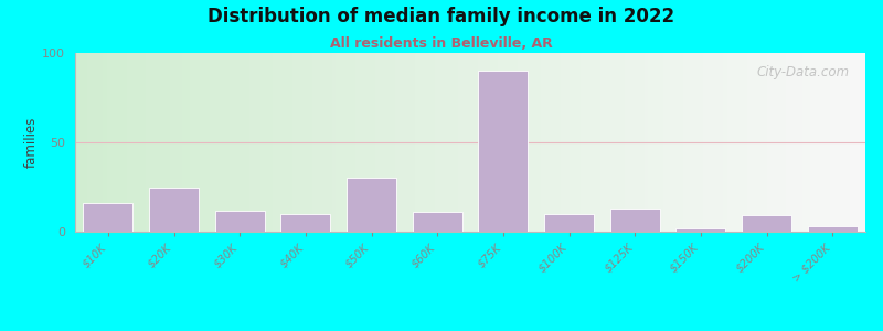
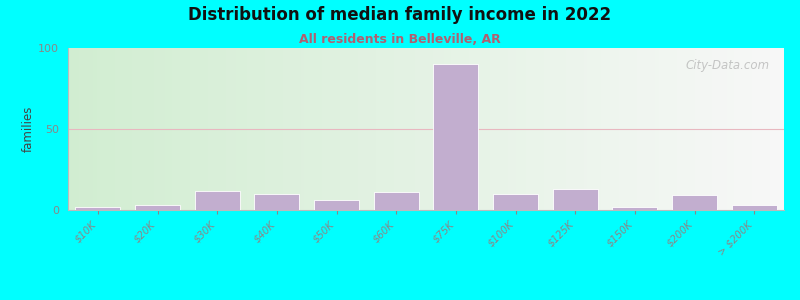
$10K: 16 -> 2
$20K: 25 -> 3
$50K: 30 -> 6
